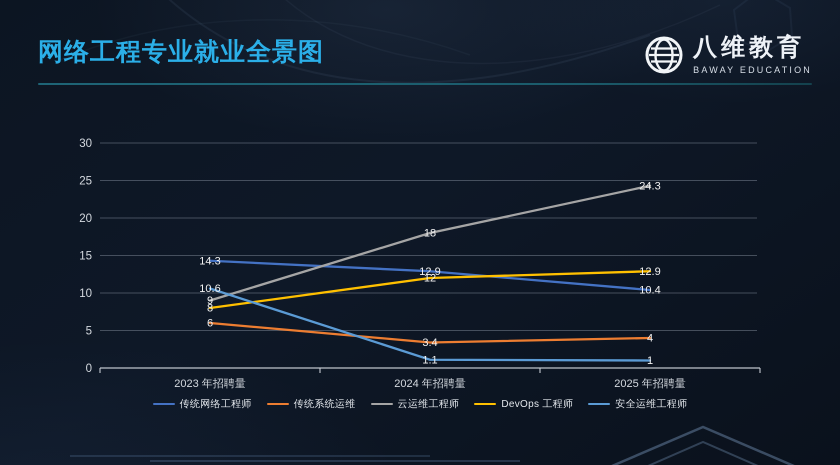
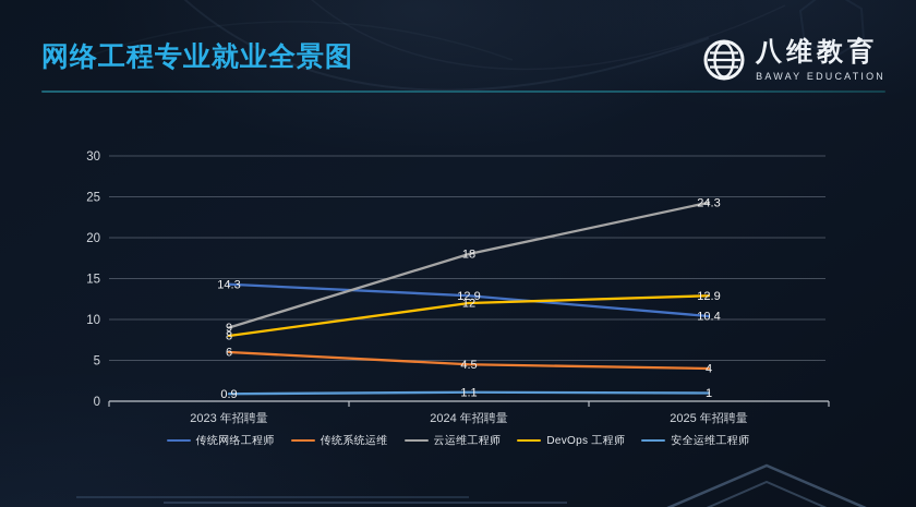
安全运维工程师/2023 年招聘量: 10.6 -> 0.9
传统系统运维/2024 年招聘量: 3.4 -> 4.5
